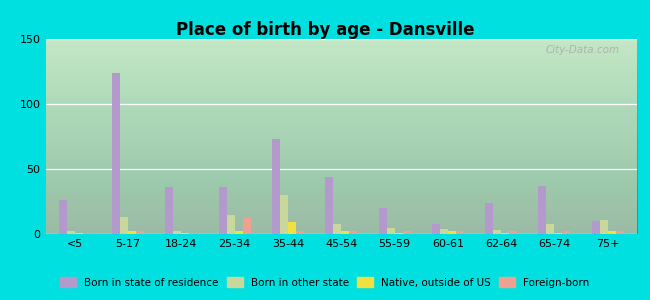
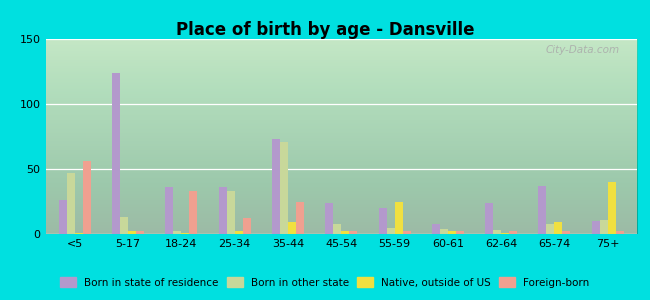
Born in other state/<5: 2 -> 47
Foreign-born/<5: 1 -> 56
Foreign-born/18-24: 1 -> 33
Born in other state/25-34: 15 -> 33
Born in other state/35-44: 30 -> 71
Foreign-born/35-44: 2 -> 25
Born in state of residence/45-54: 44 -> 24
Native, outside of US/55-59: 1 -> 25
Native, outside of US/65-74: 1 -> 9
Native, outside of US/75+: 2 -> 40
